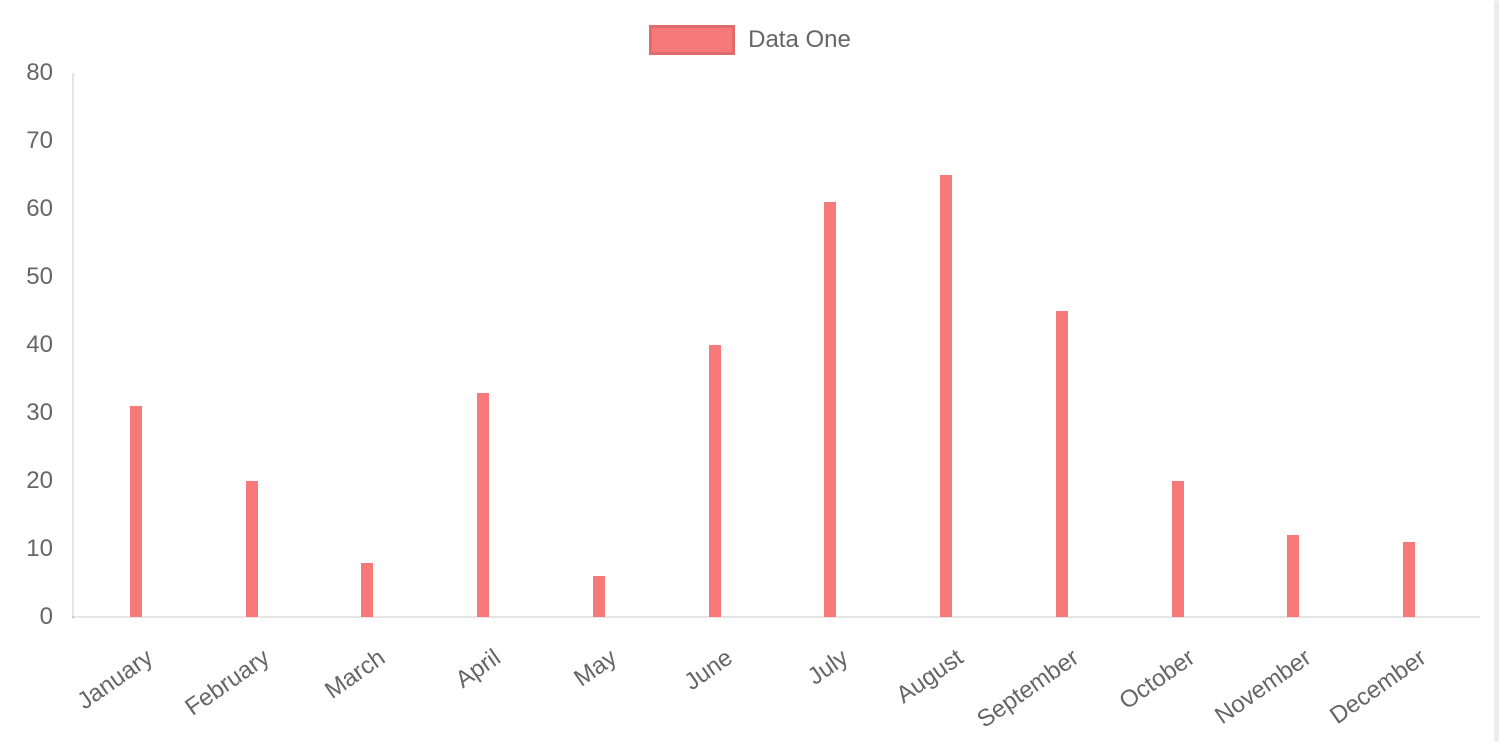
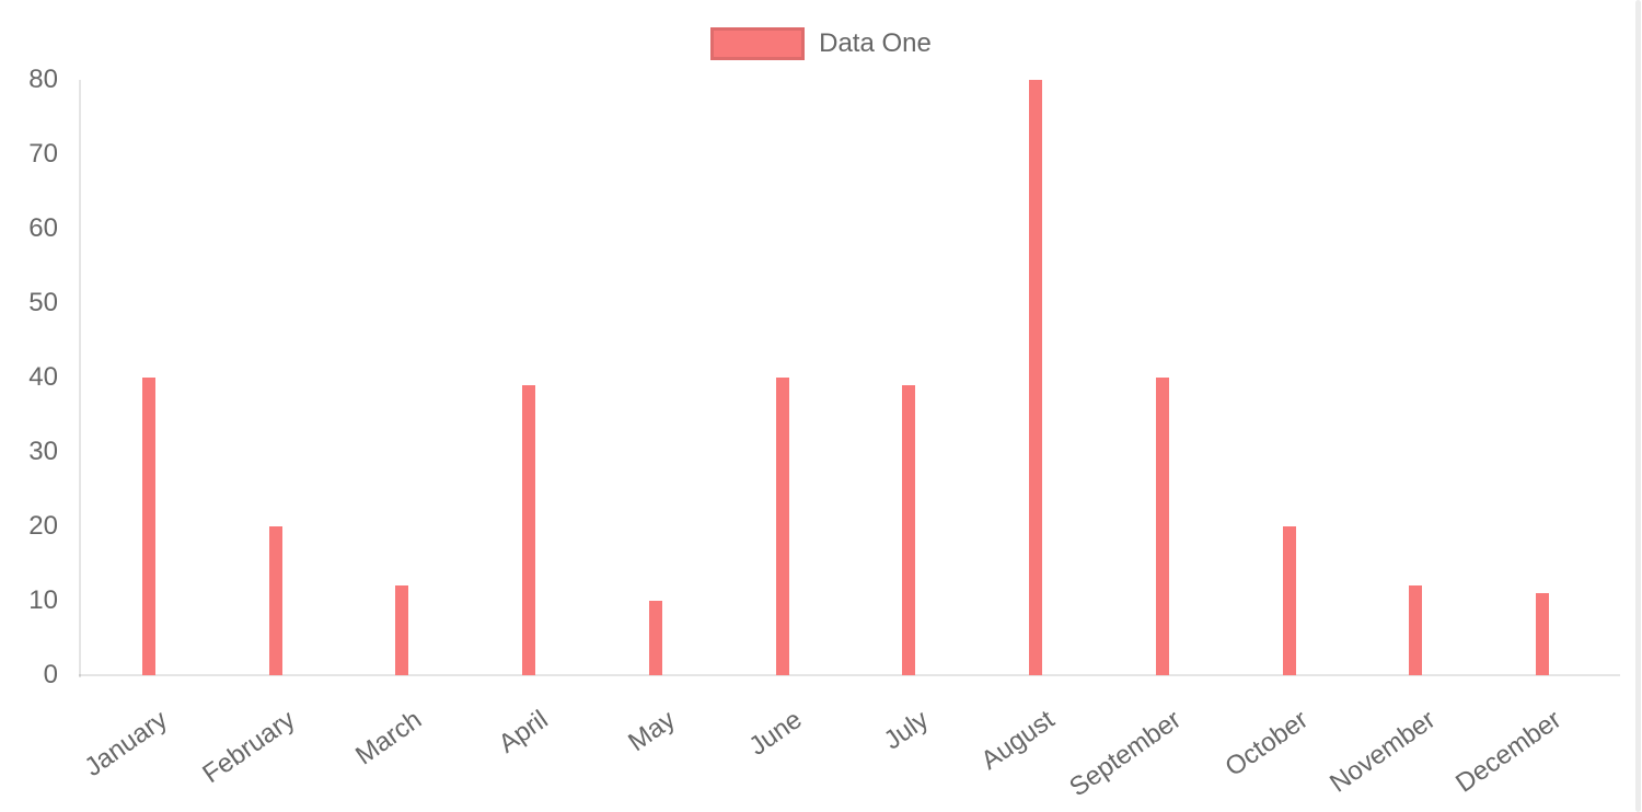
January: 31 -> 40
March: 8 -> 12
April: 33 -> 39
May: 6 -> 10
July: 61 -> 39
August: 65 -> 80
September: 45 -> 40
